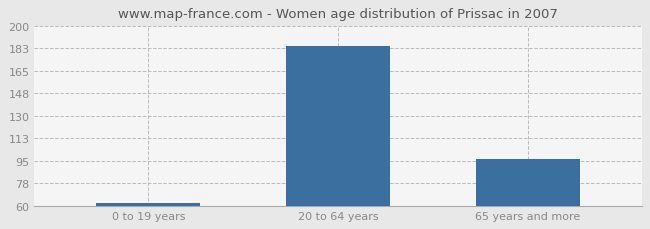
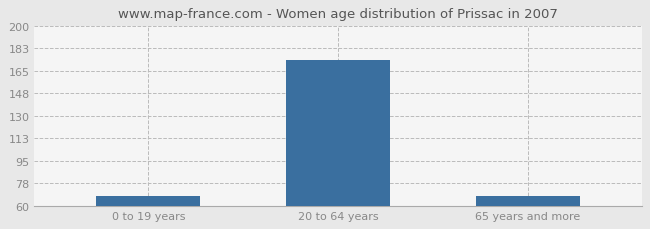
0 to 19 years: 62 -> 68
20 to 64 years: 184 -> 173
65 years and more: 96 -> 68
